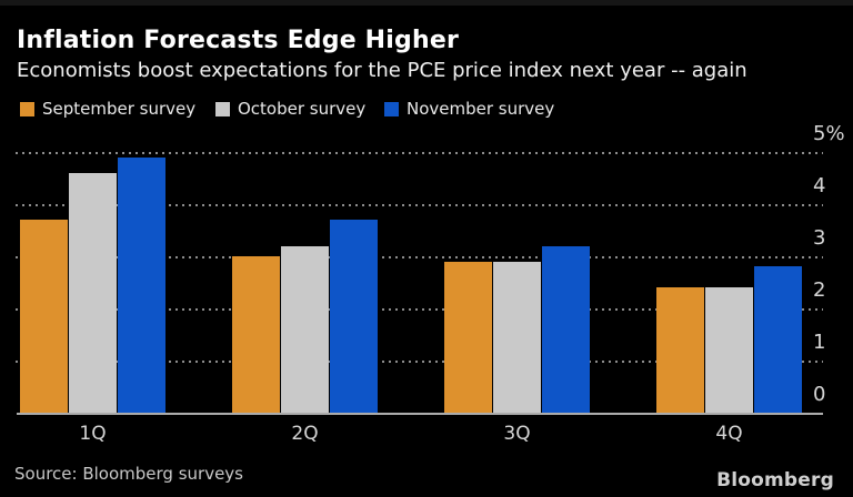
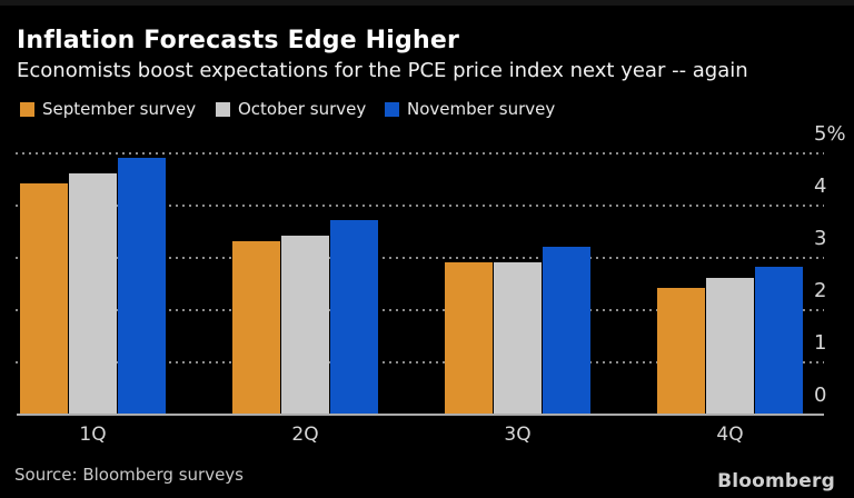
September survey/1Q: 3.7% -> 4.4%
September survey/2Q: 3.0% -> 3.3%
October survey/2Q: 3.2% -> 3.4%
October survey/4Q: 2.4% -> 2.6%
